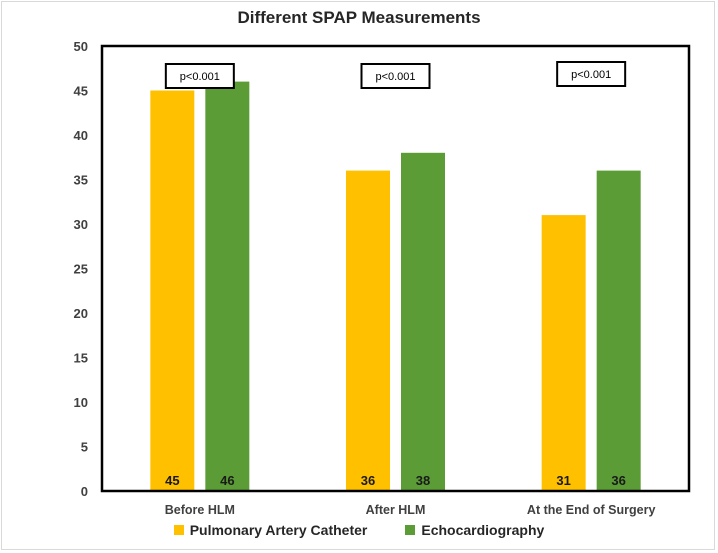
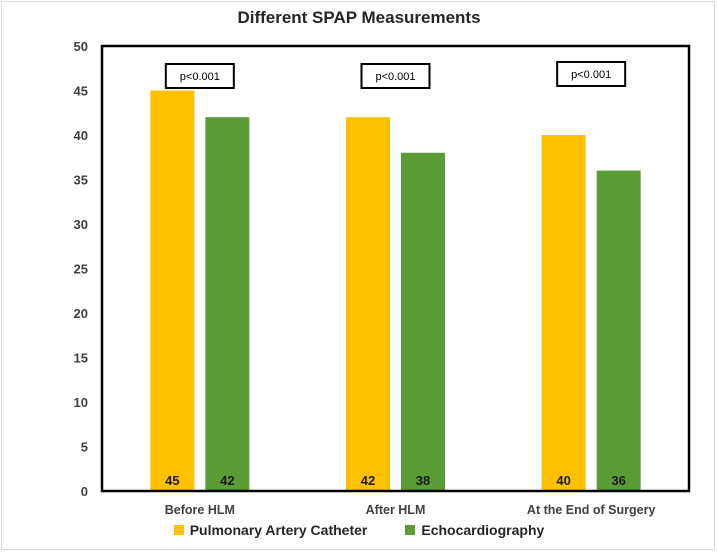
Echocardiography/Before HLM: 46 -> 42
Pulmonary Artery Catheter/After HLM: 36 -> 42
Pulmonary Artery Catheter/At the End of Surgery: 31 -> 40
